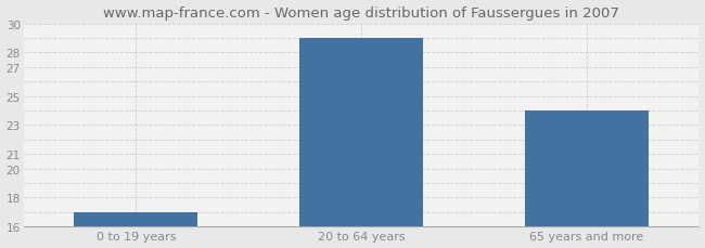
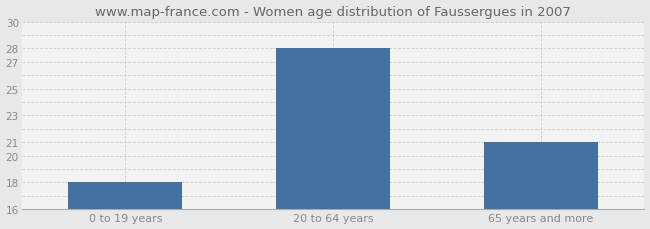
0 to 19 years: 17 -> 18
20 to 64 years: 29 -> 28
65 years and more: 24 -> 21
